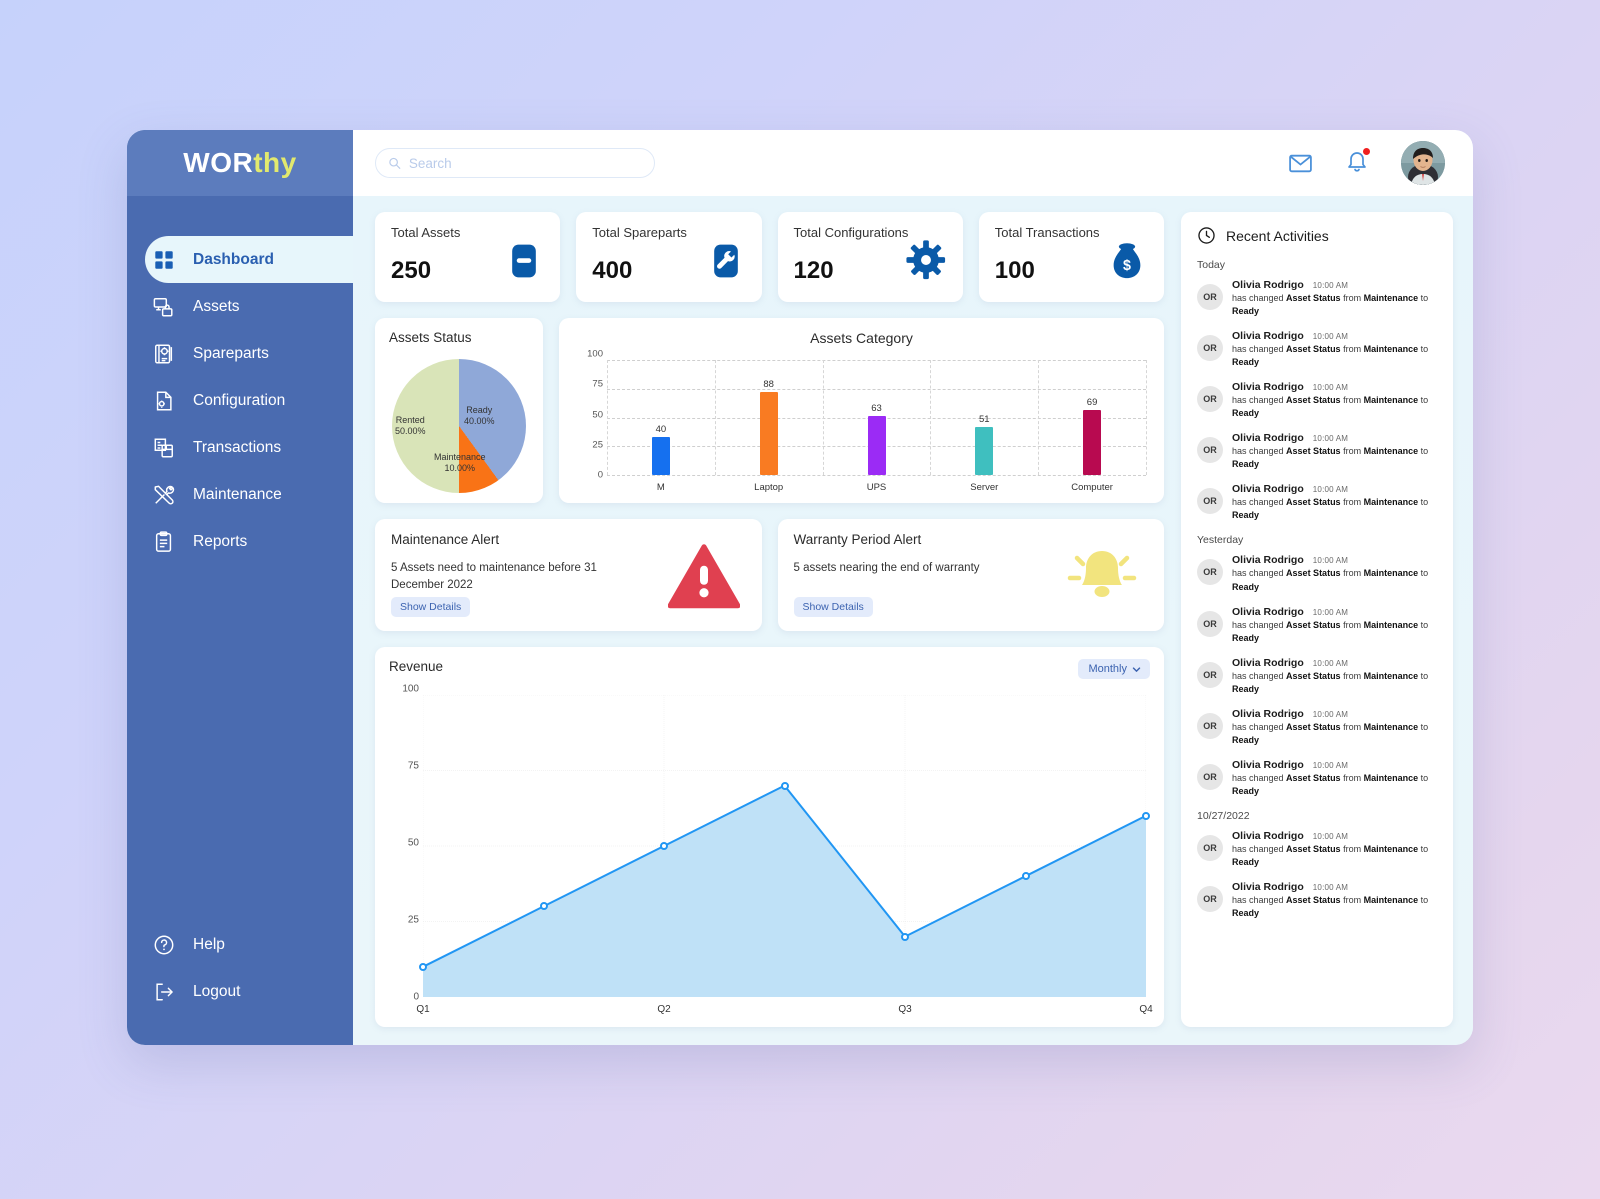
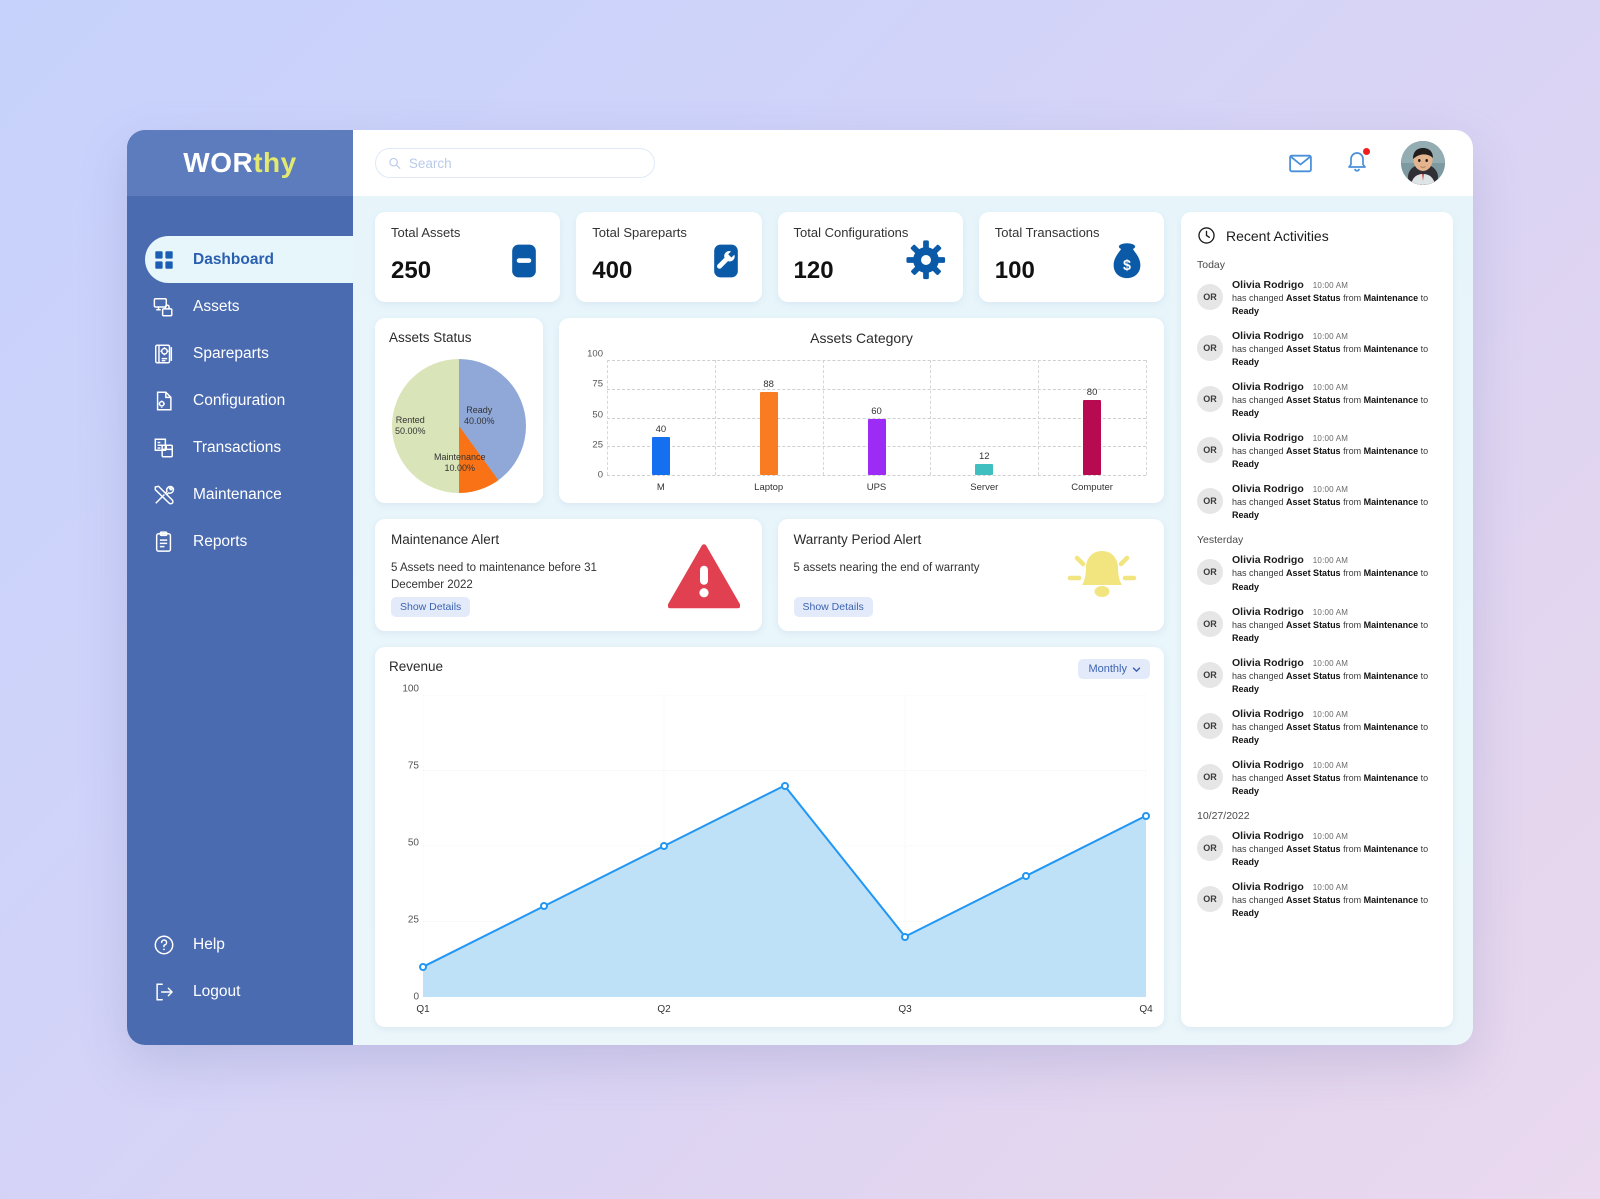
Assets Category/UPS: 63 -> 60
Assets Category/Server: 51 -> 12
Assets Category/Computer: 69 -> 80
